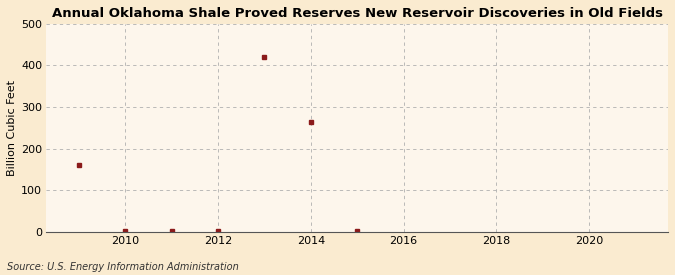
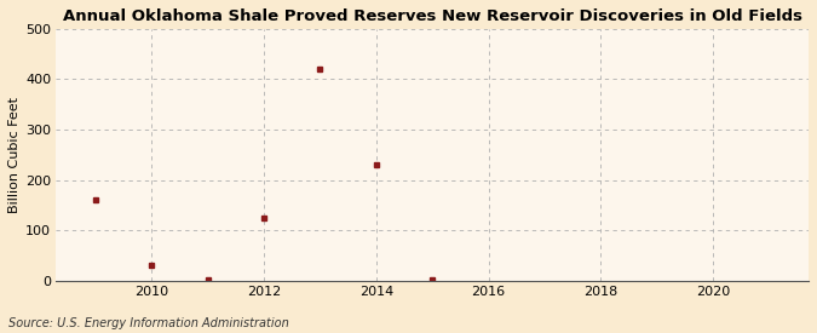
2010: 2 -> 30
2012: 2 -> 125
2014: 265 -> 230
